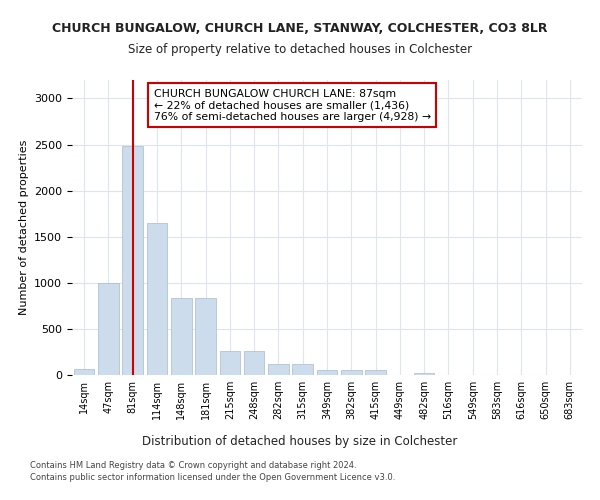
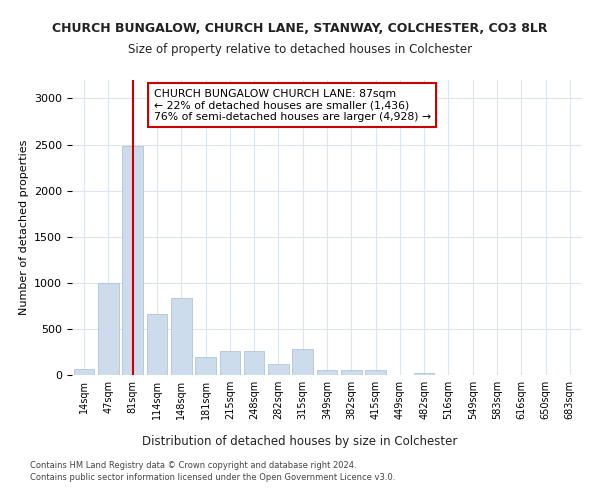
114sqm: 1650 -> 660
181sqm: 840 -> 200
315sqm: 120 -> 280
